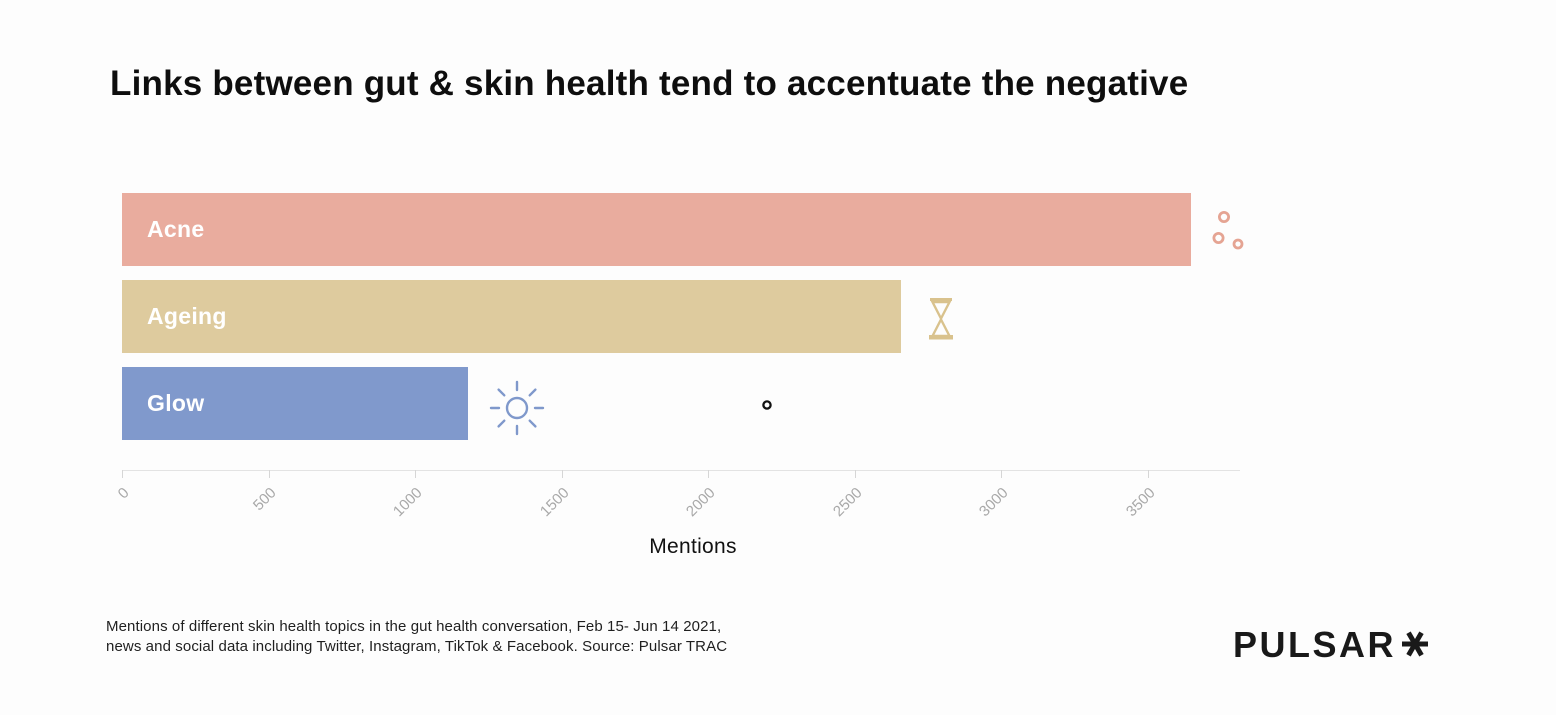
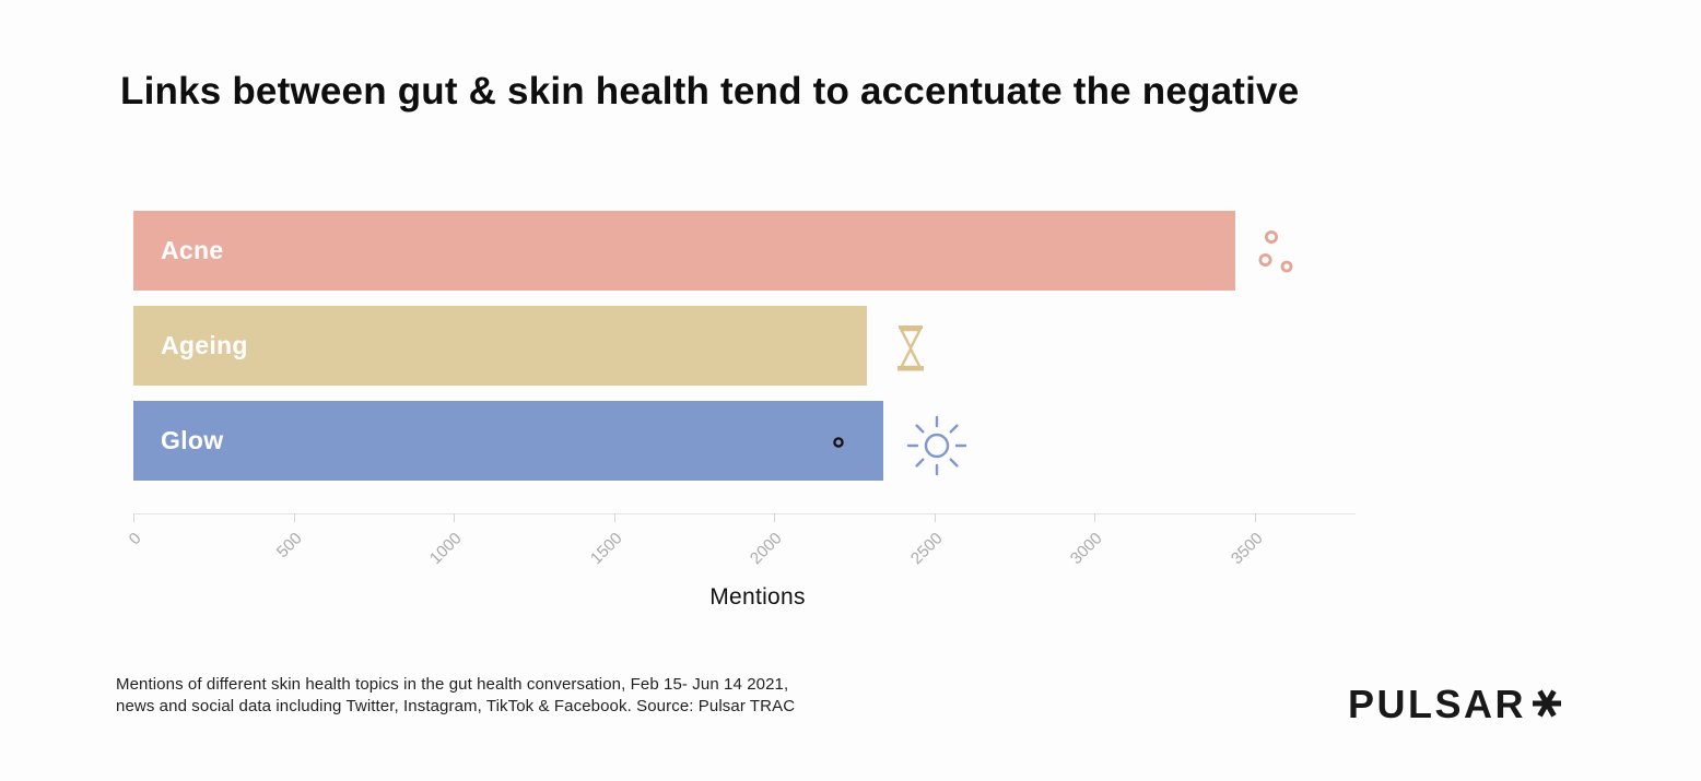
Acne: 3650 -> 3440
Ageing: 2660 -> 2290
Glow: 1180 -> 2340
